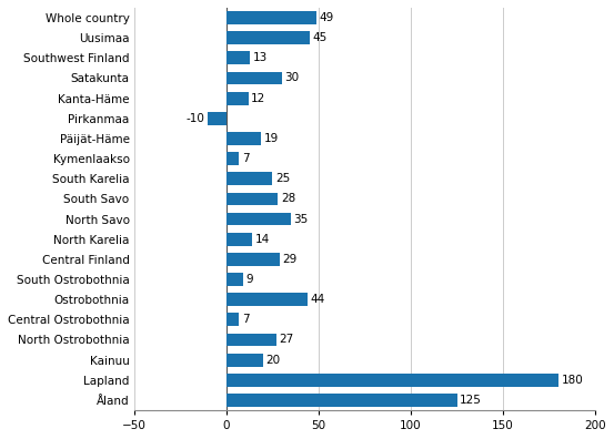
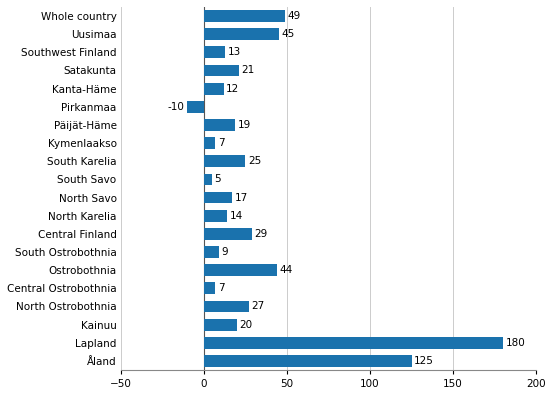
Satakunta: 30 -> 21
South Savo: 28 -> 5
North Savo: 35 -> 17
